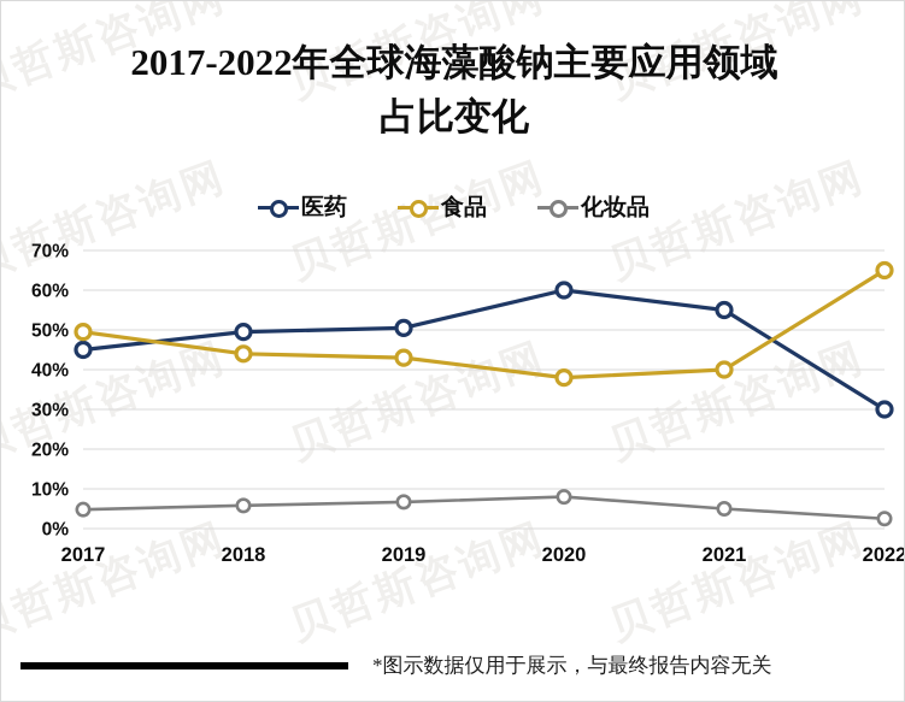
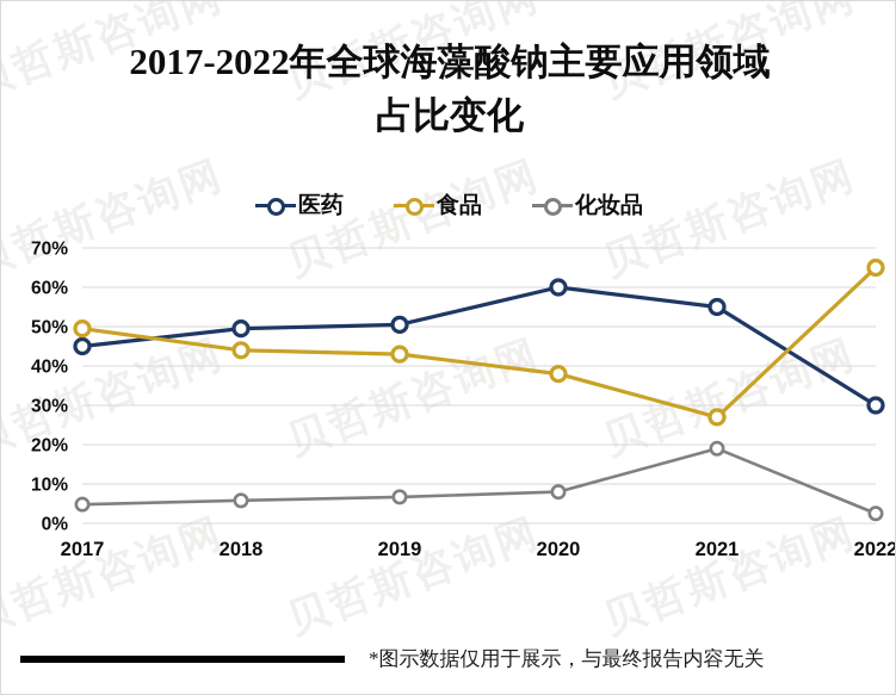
食品/2021: 40% -> 27%
化妆品/2021: 5% -> 19%
